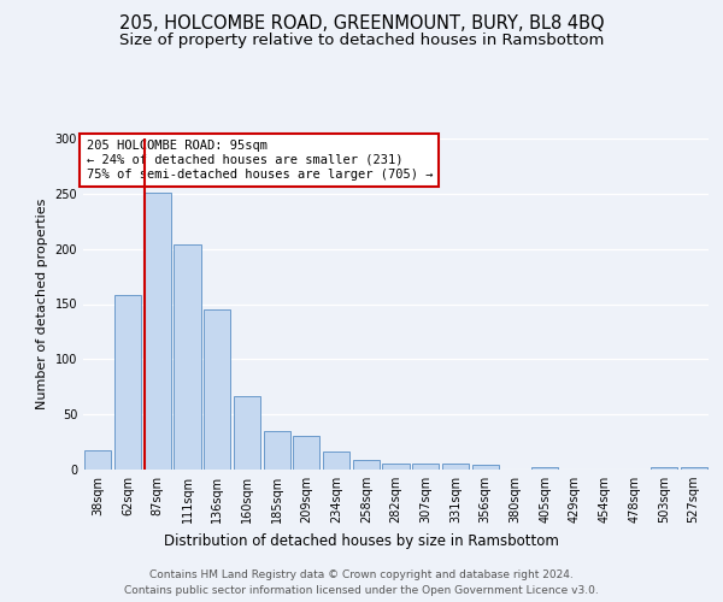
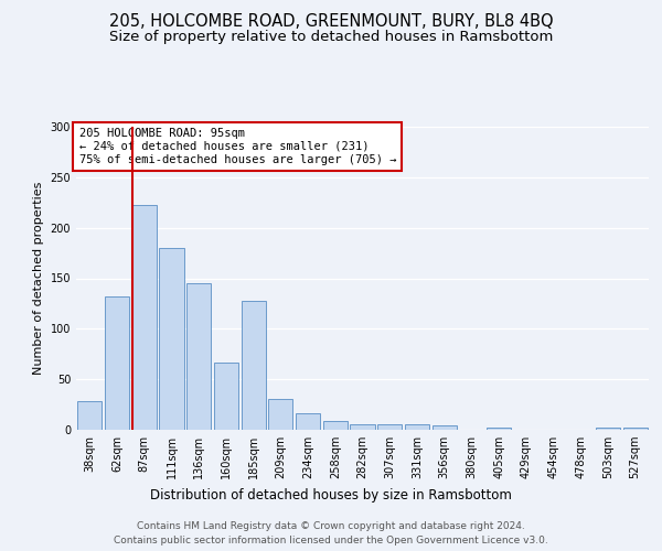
38sqm: 18 -> 28
62sqm: 158 -> 132
87sqm: 251 -> 222
111sqm: 204 -> 180
185sqm: 35 -> 128
